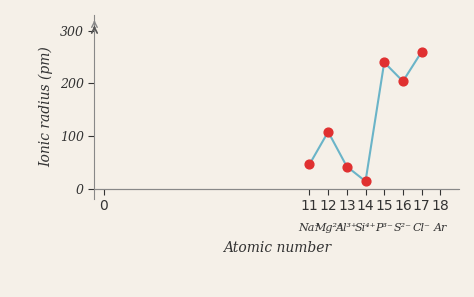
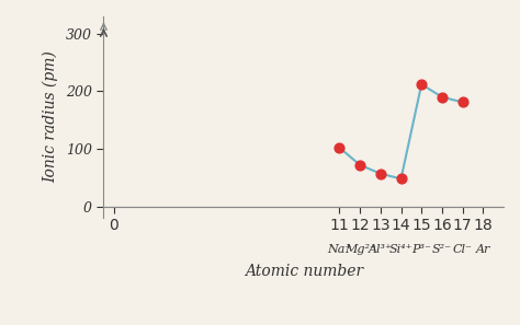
11: 46 -> 102
12: 108 -> 72
13: 42 -> 57
14: 14 -> 48
15: 240 -> 212
16: 204 -> 190
17: 260 -> 181
